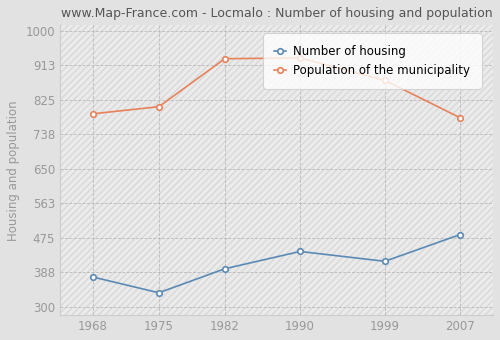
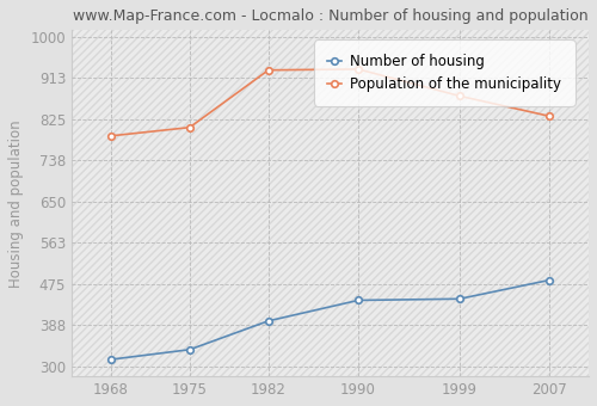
Number of housing/1968: 375 -> 314
Number of housing/1999: 415 -> 443
Population of the municipality/2007: 780 -> 832
